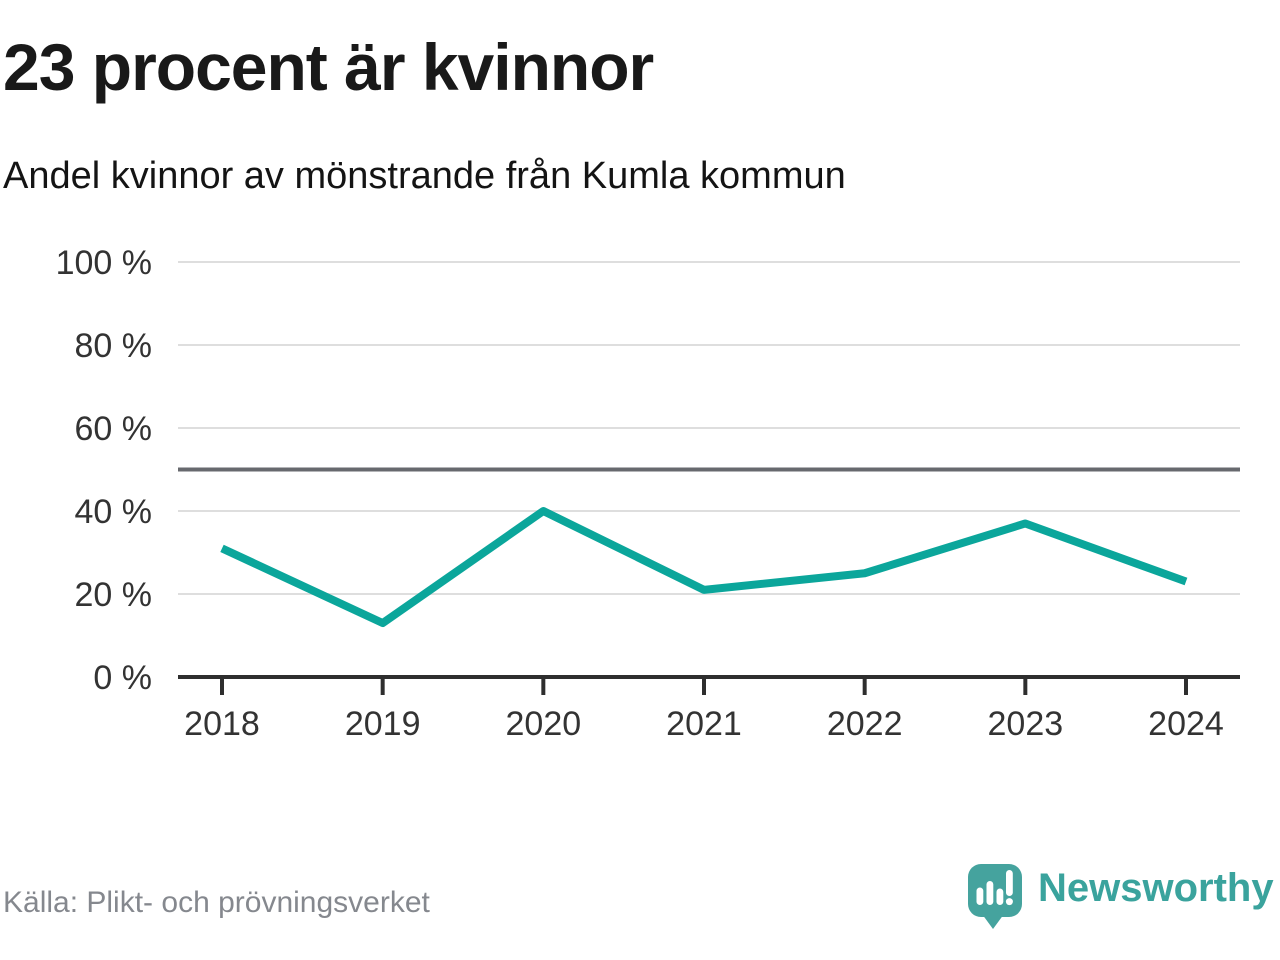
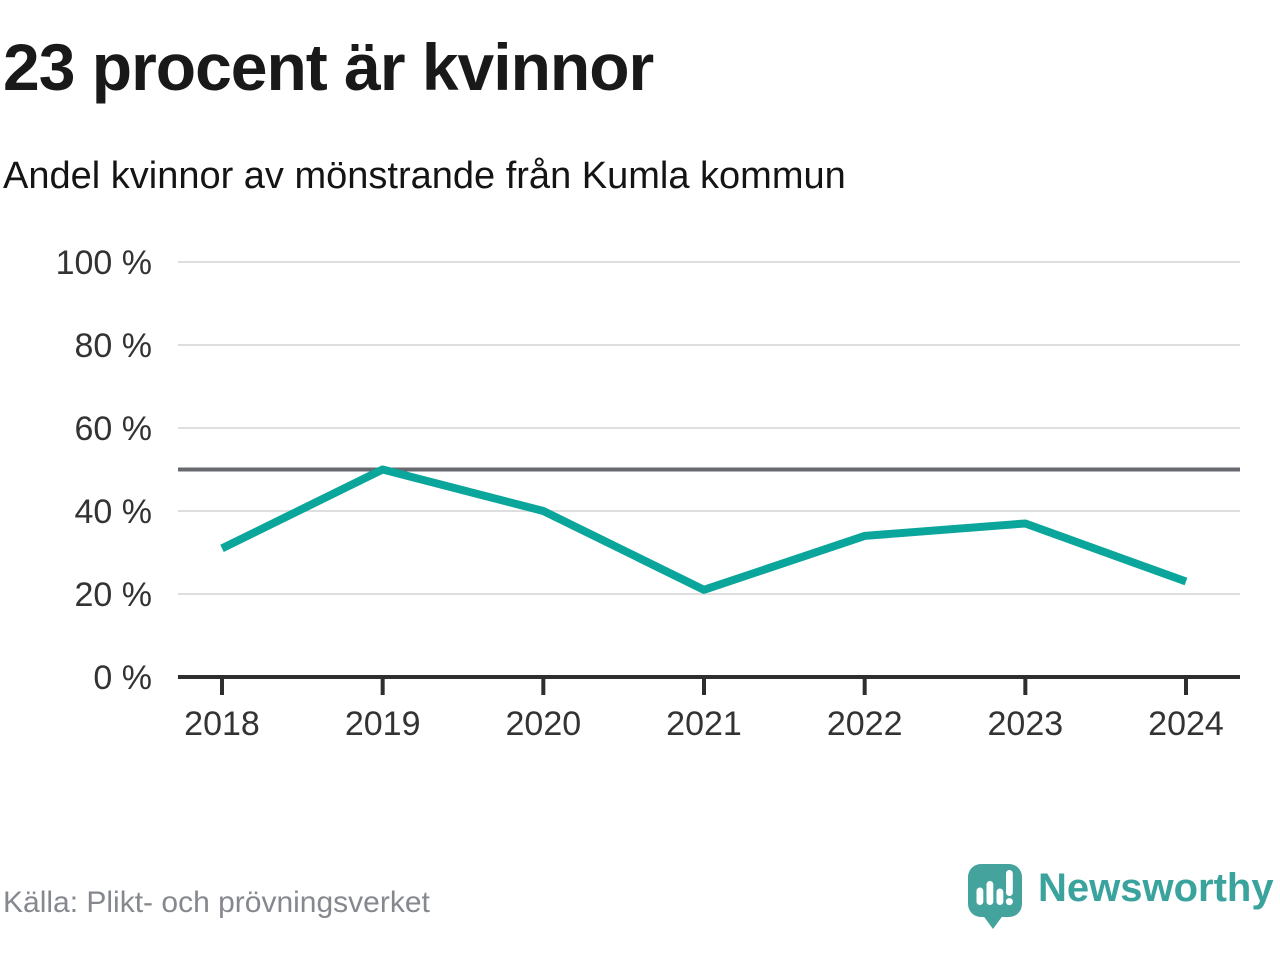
2019: 13% -> 50%
2022: 25% -> 34%
